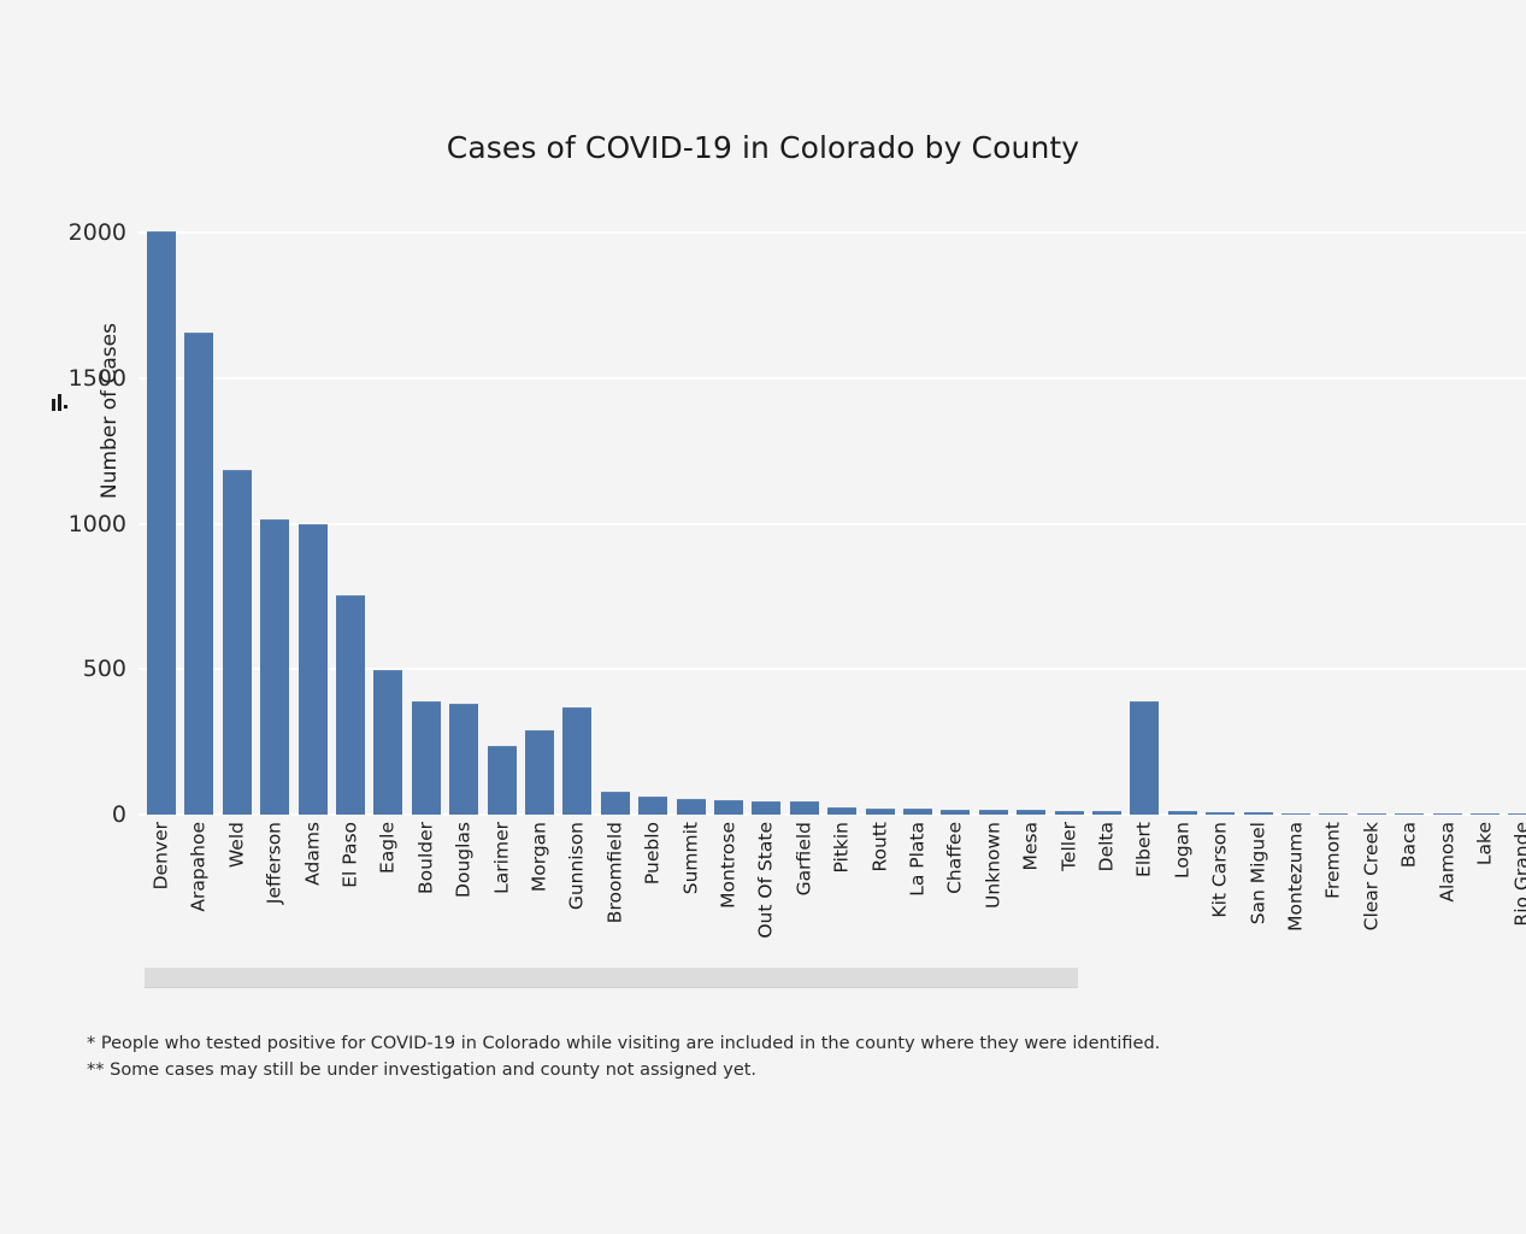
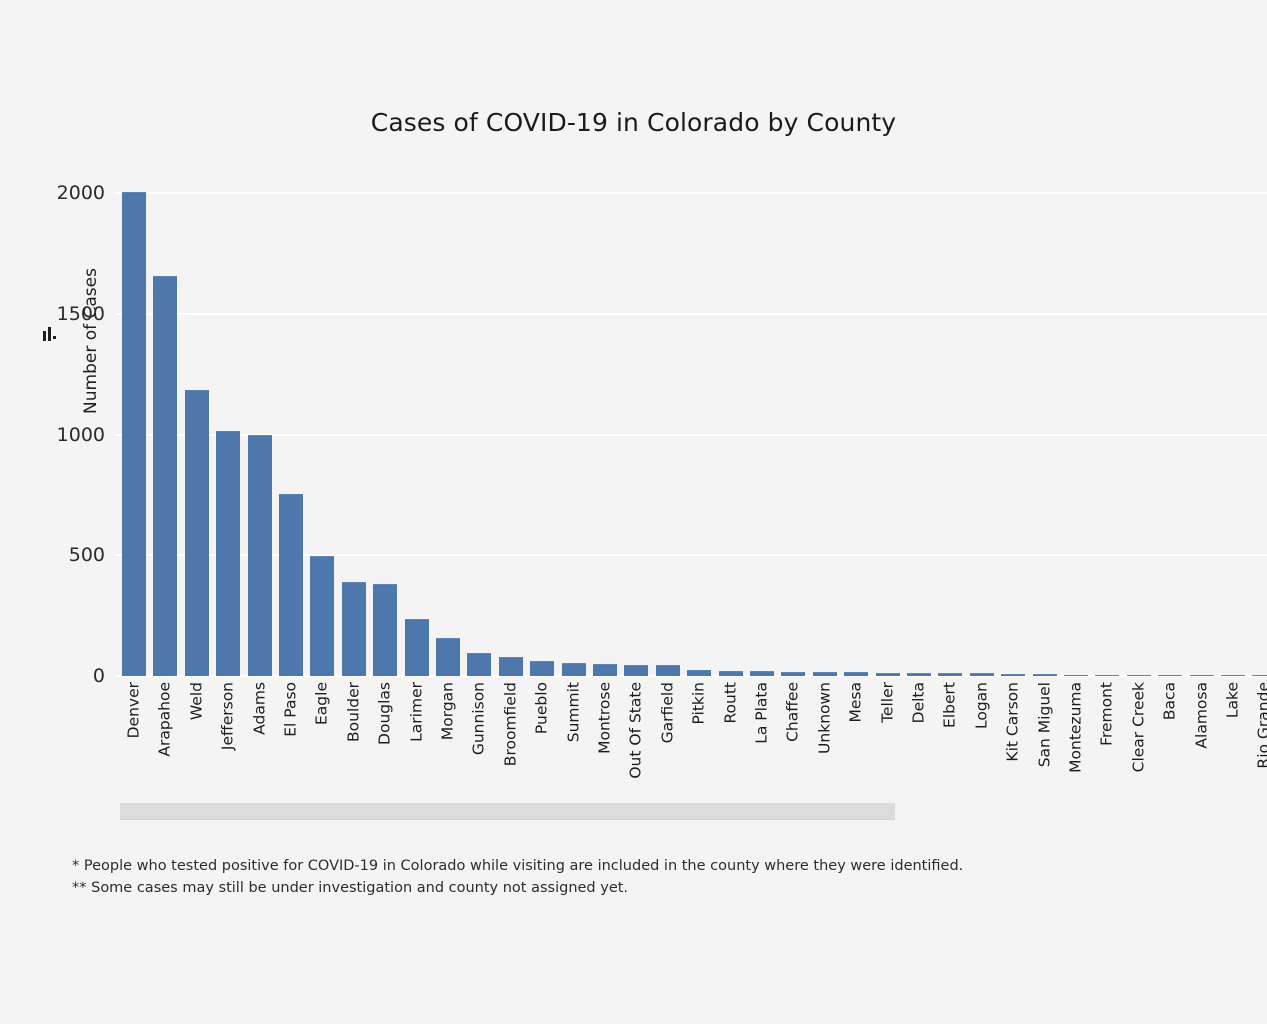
Morgan: 290 -> 160
Gunnison: 370 -> 100
Elbert: 390 -> 10
